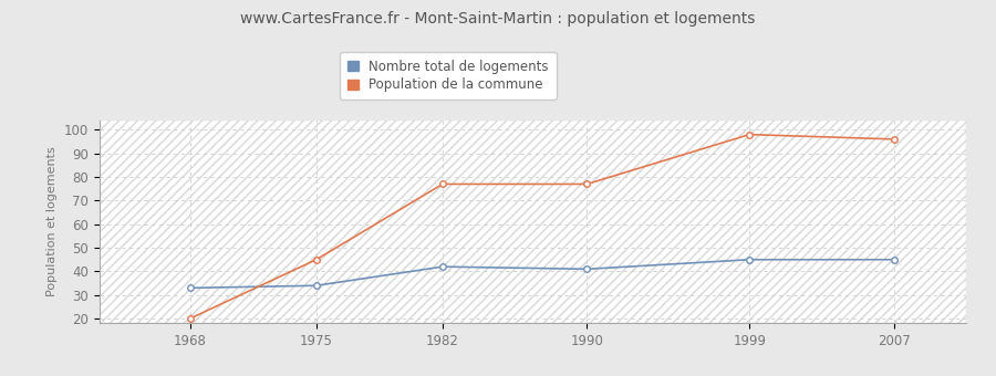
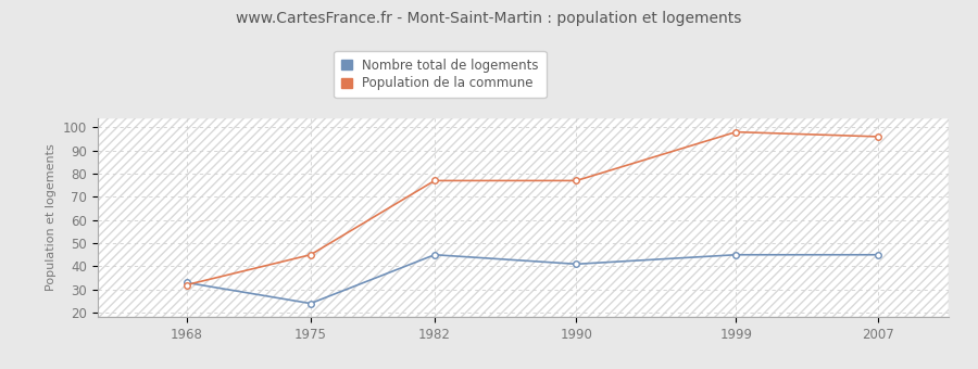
Population de la commune/1968: 20 -> 32
Nombre total de logements/1975: 34 -> 24
Nombre total de logements/1982: 42 -> 45
